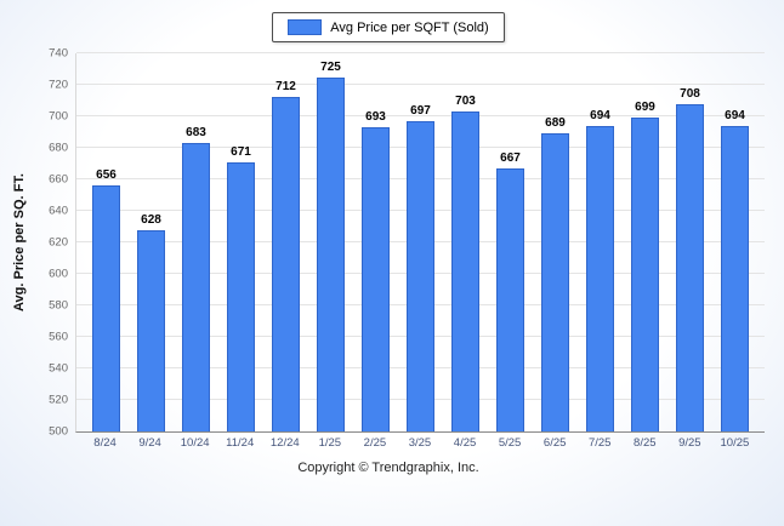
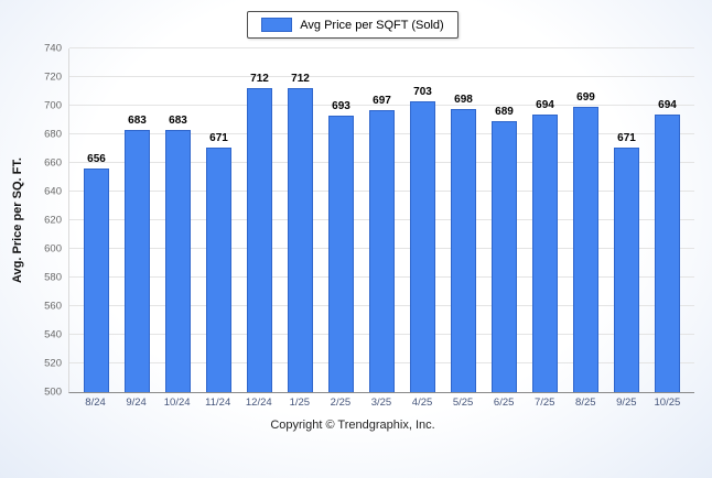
9/24: 628 -> 683
1/25: 725 -> 712
5/25: 667 -> 698
9/25: 708 -> 671
